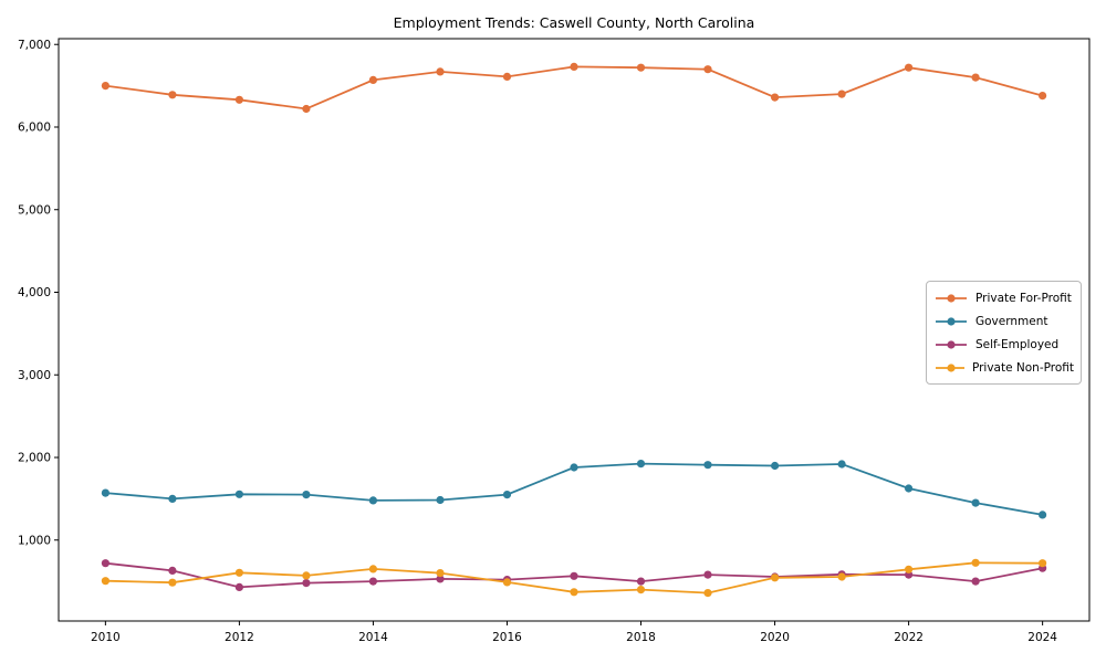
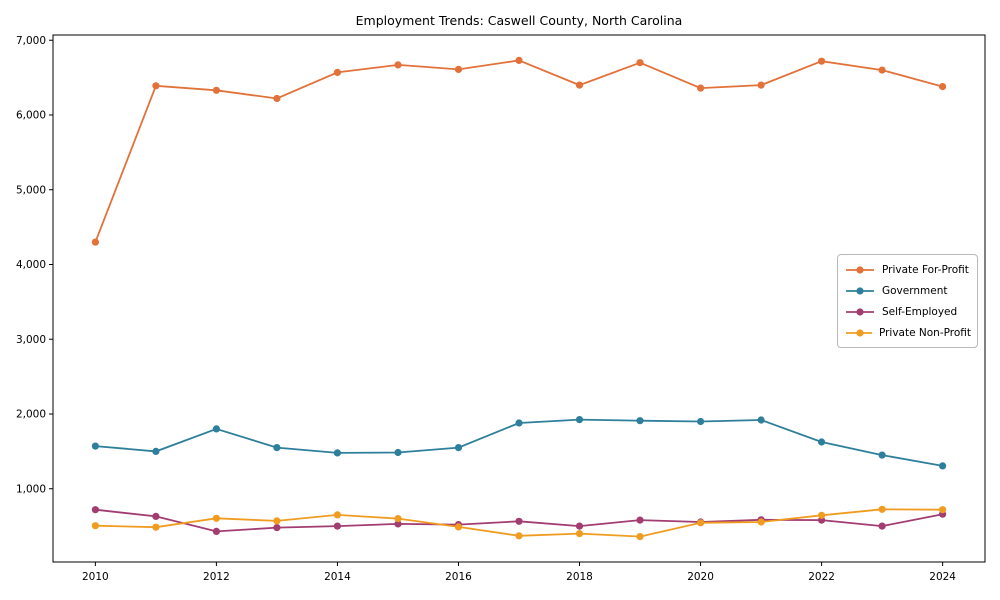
Private For-Profit/2010: 6500 -> 4300
Government/2012: 1600 -> 1800
Private For-Profit/2018: 6700 -> 6400
